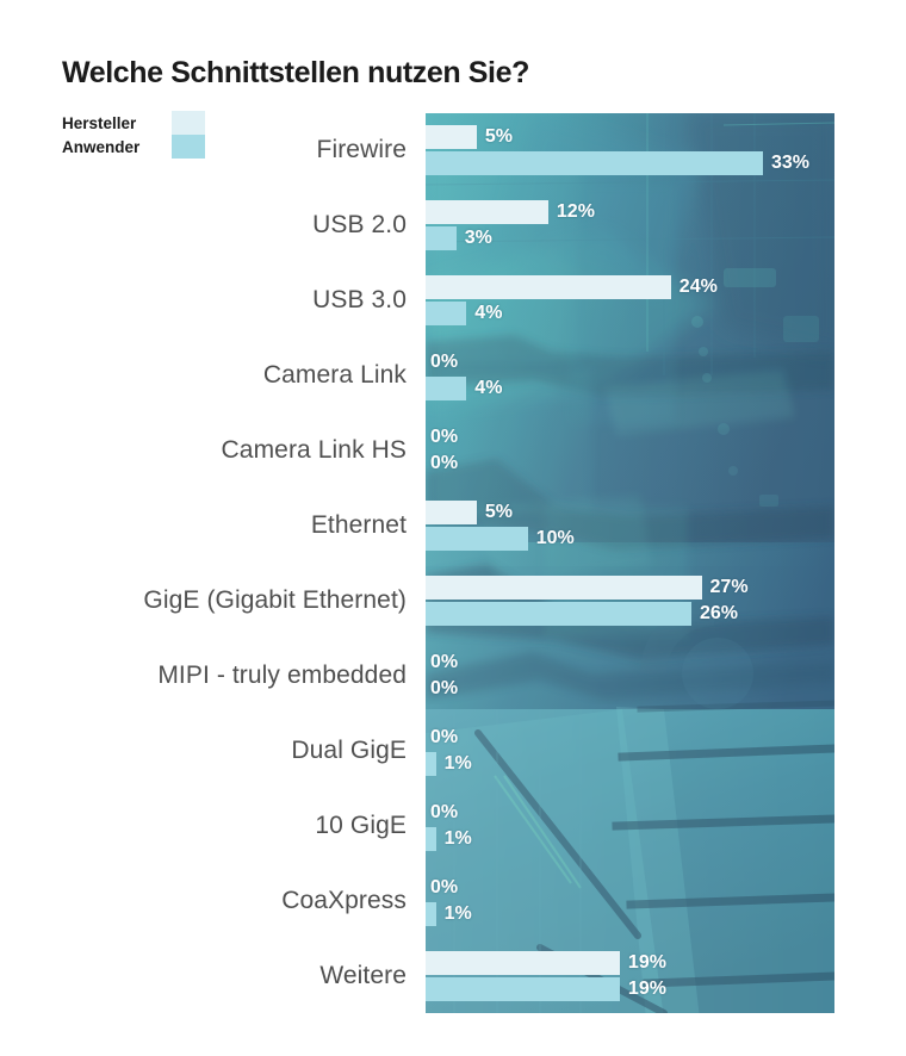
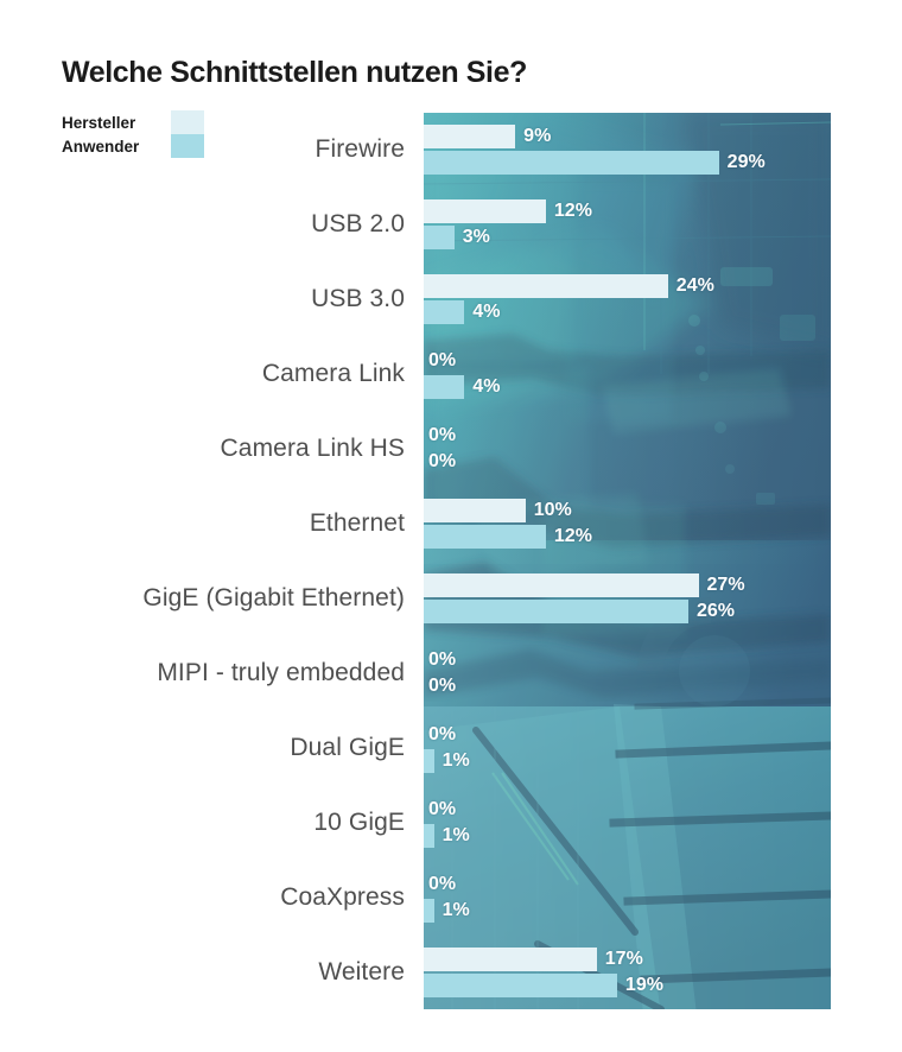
Hersteller/Firewire: 5% -> 9%
Anwender/Firewire: 33% -> 29%
Hersteller/Ethernet: 5% -> 10%
Anwender/Ethernet: 10% -> 12%
Hersteller/Weitere: 19% -> 17%
